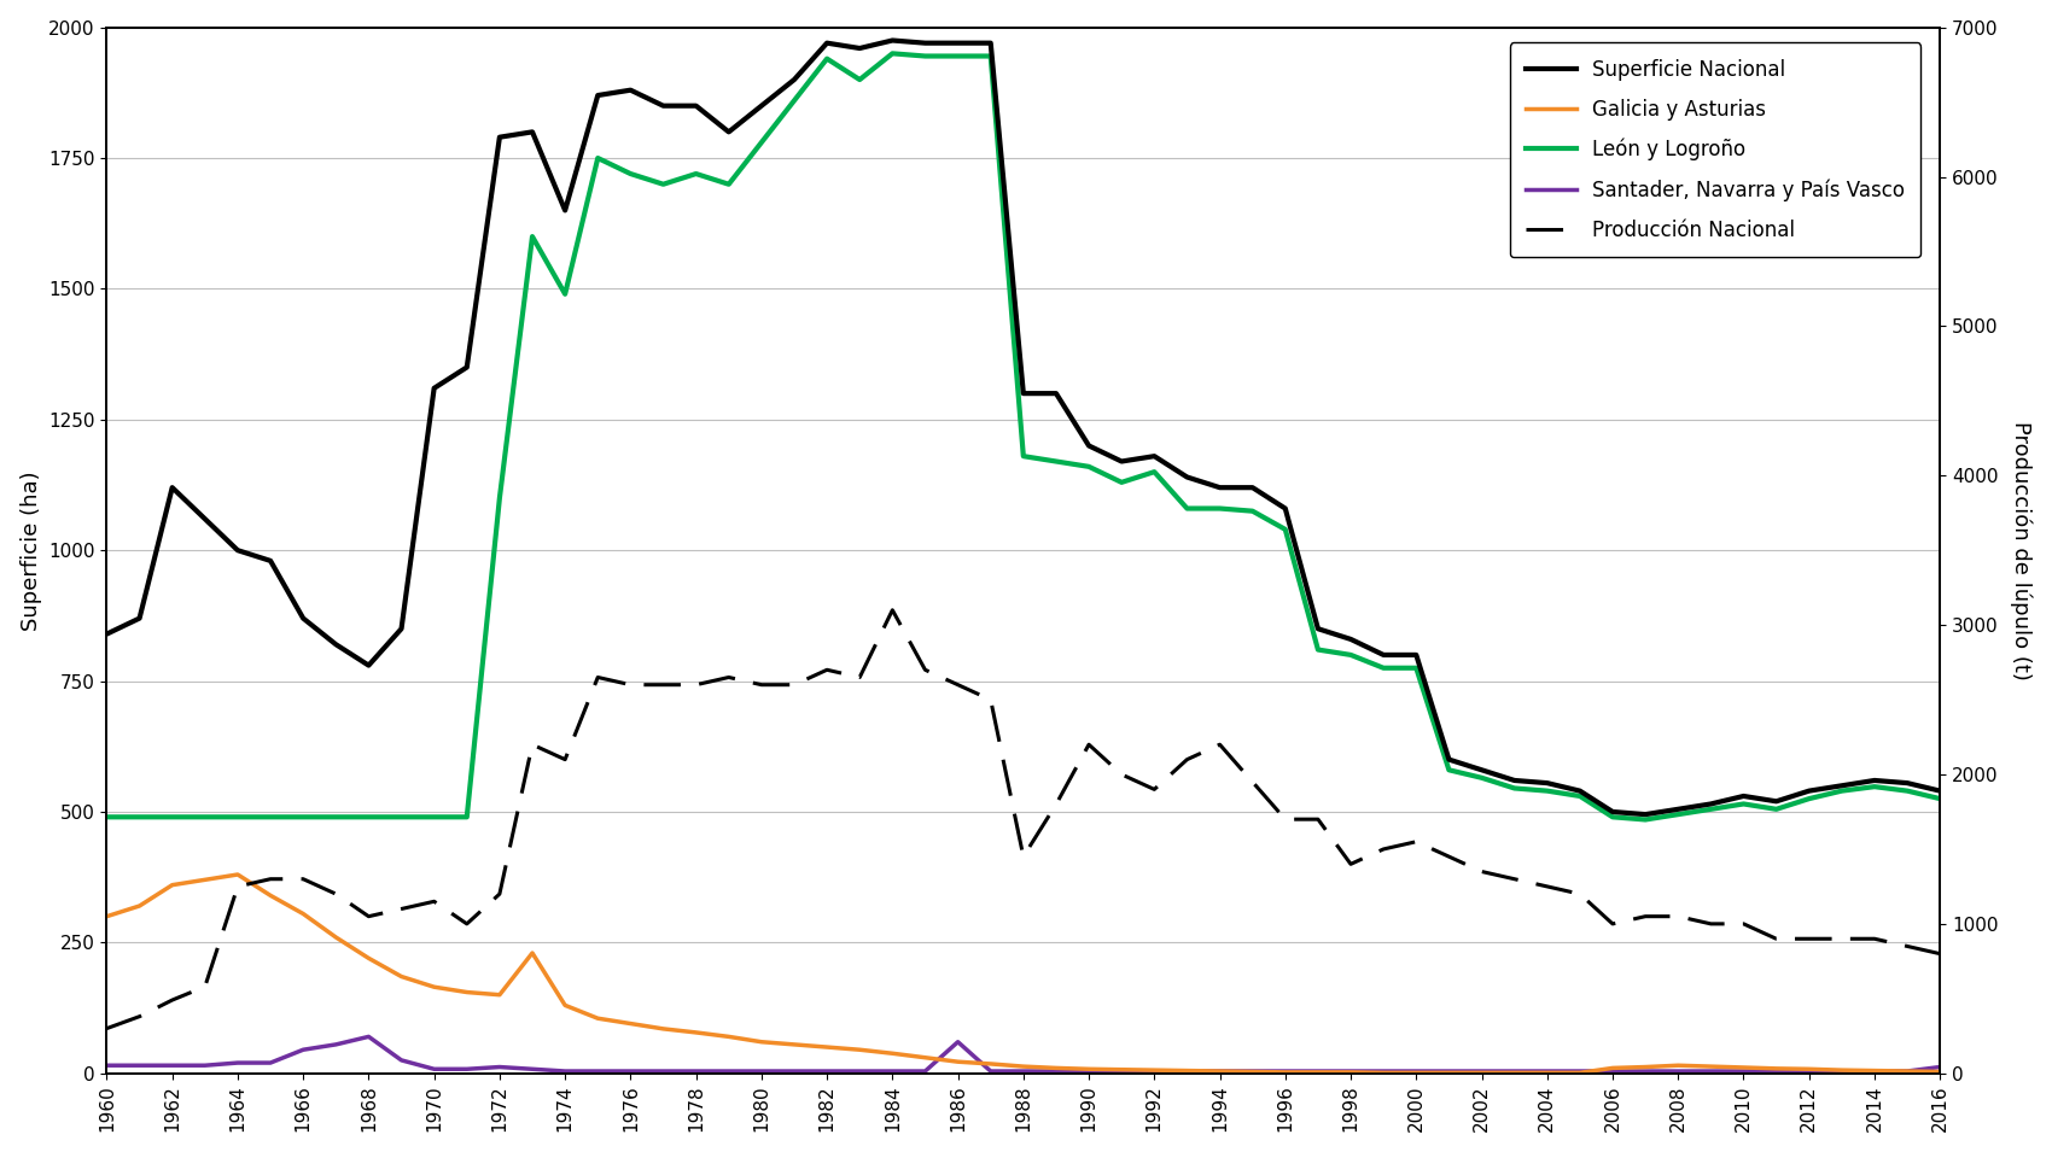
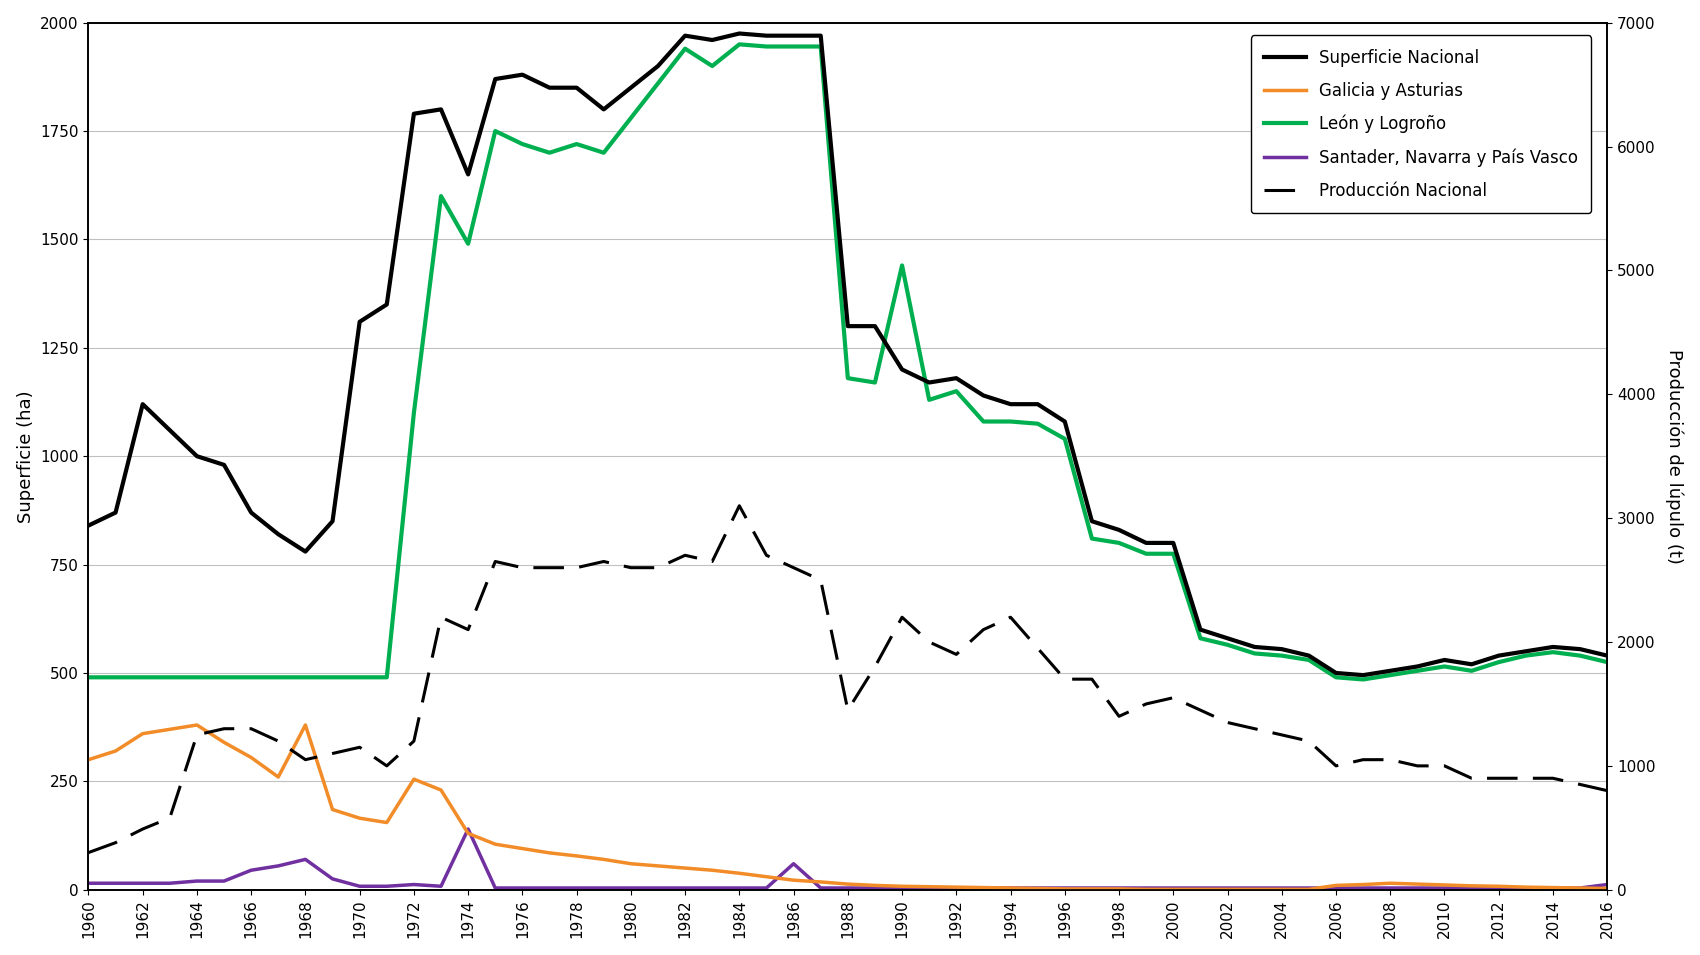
Galicia y Asturias/1968: 220 -> 380
Galicia y Asturias/1972: 150 -> 255
Santader, Navarra y País Vasco/1974: 4 -> 140
León y Logroño/1990: 1160 -> 1440
